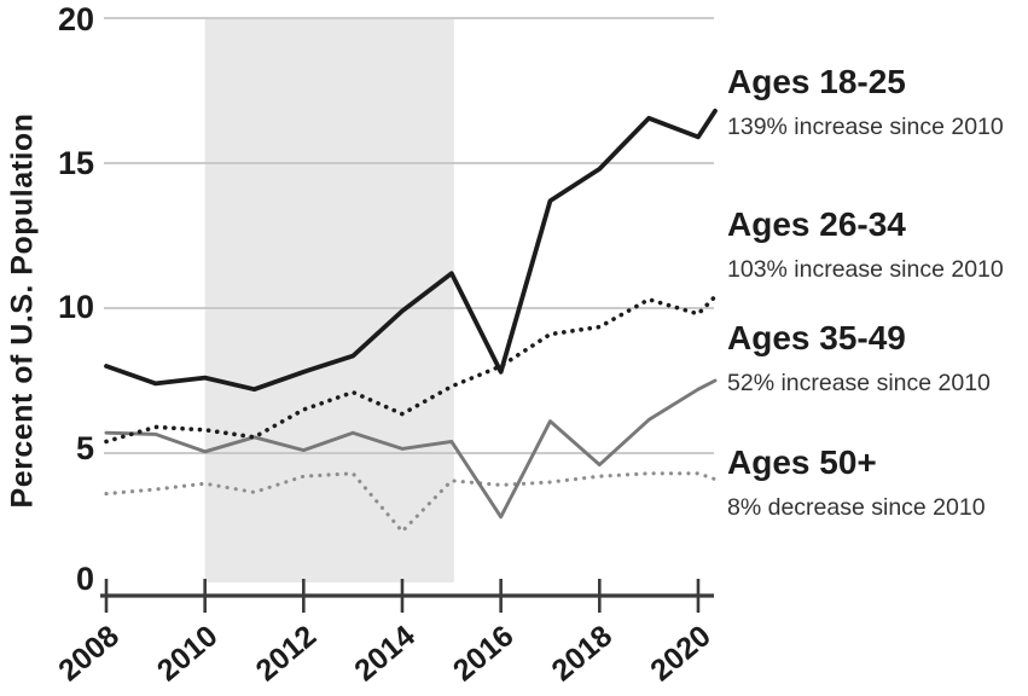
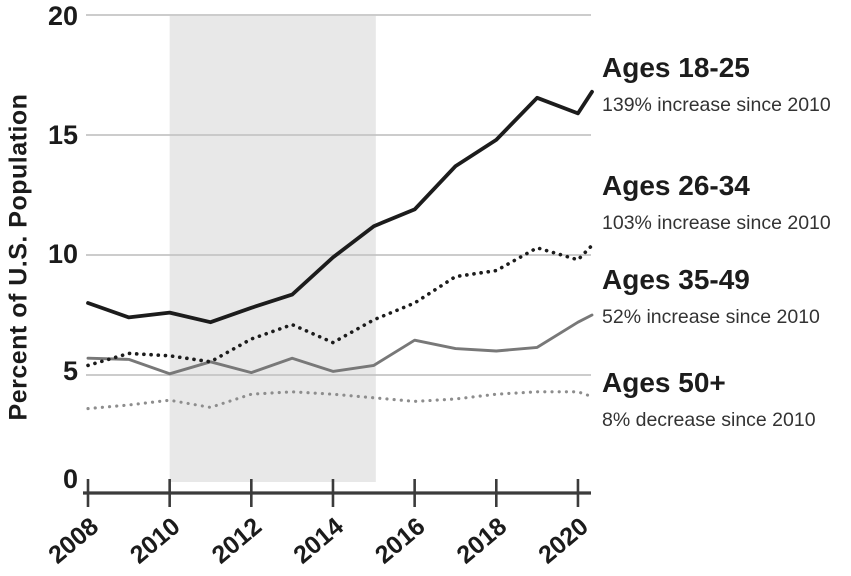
Ages 50+/2014: 2.3 -> 4.2
Ages 18-25/2016: 7.8 -> 11.9
Ages 35-49/2016: 2.8 -> 6.5
Ages 35-49/2018: 4.6 -> 6.0
